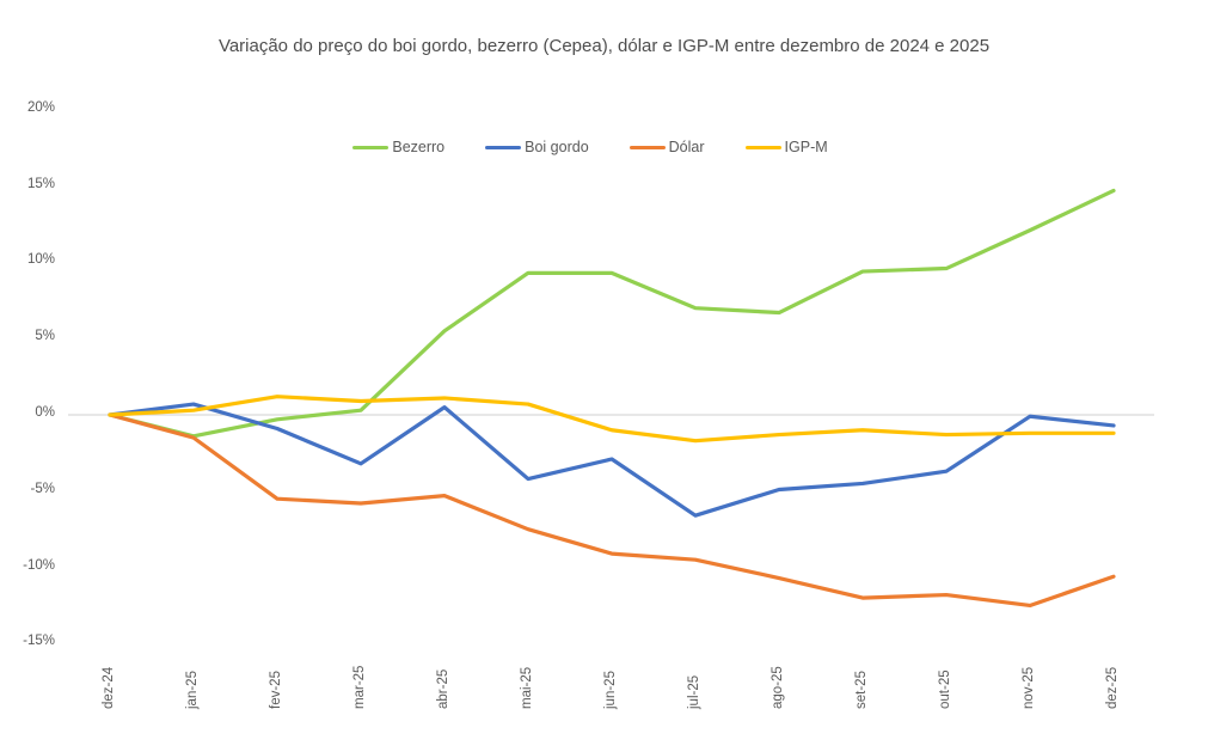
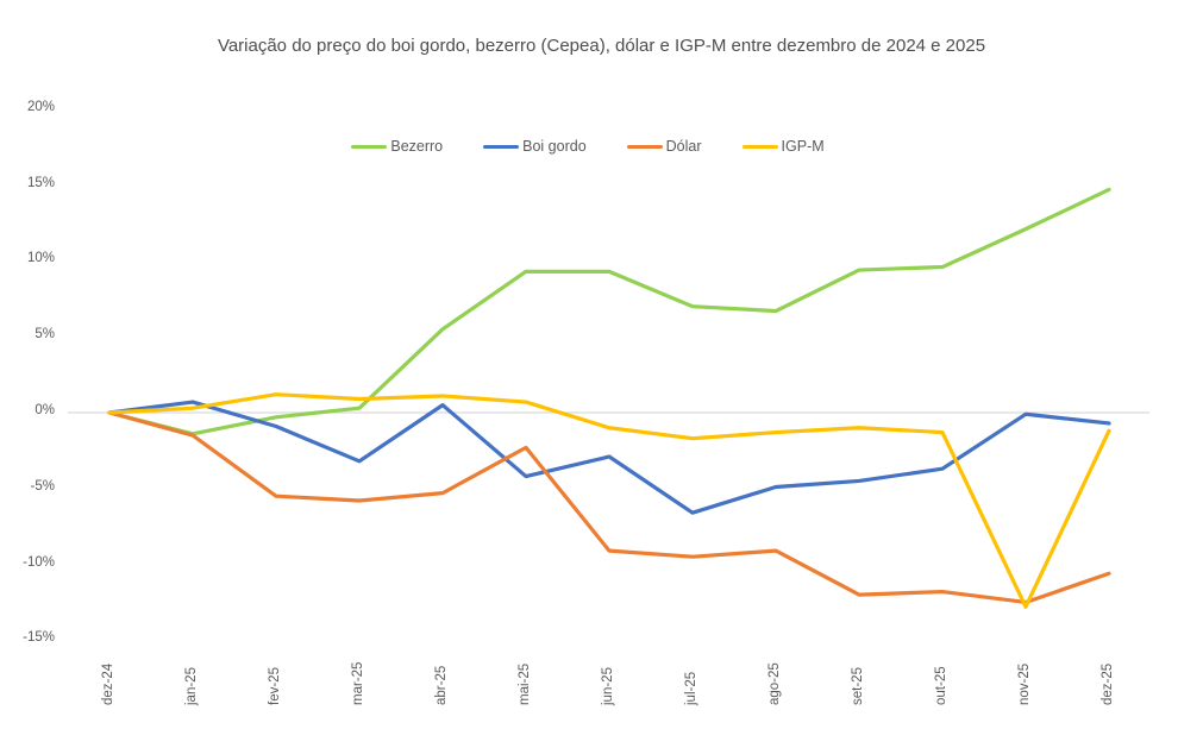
Dólar/mai-25: -7.5% -> -2.3%
Dólar/ago-25: -10.7% -> -9.1%
IGP-M/nov-25: -1.2% -> -12.8%
